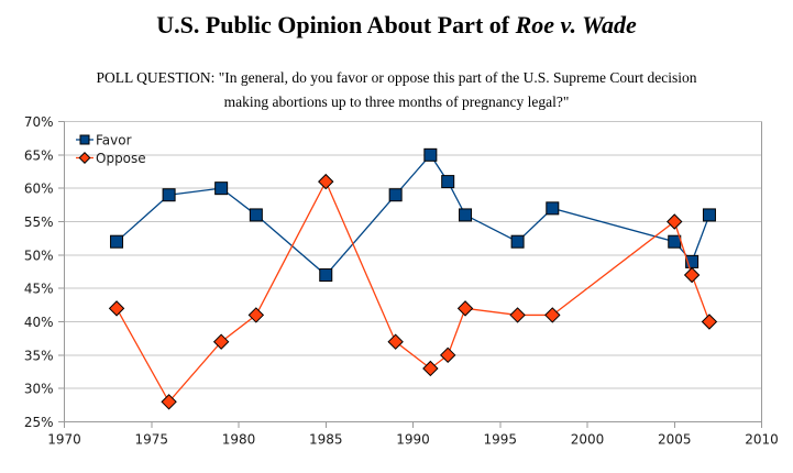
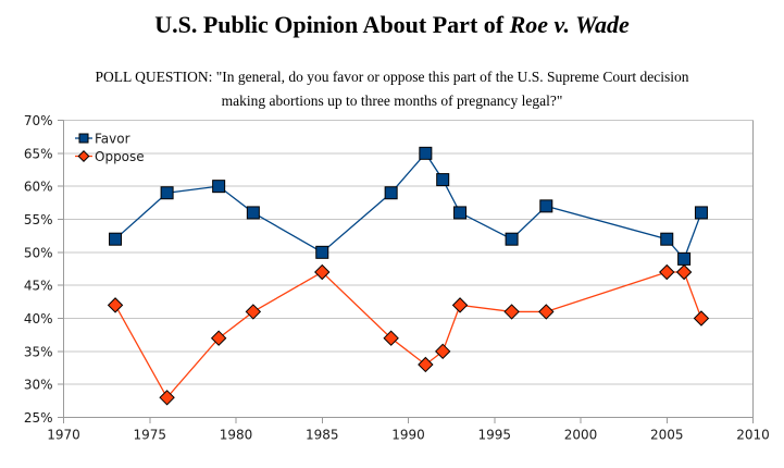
Favor/1985: 47% -> 50%
Oppose/1985: 61% -> 47%
Oppose/2005: 55% -> 47%
